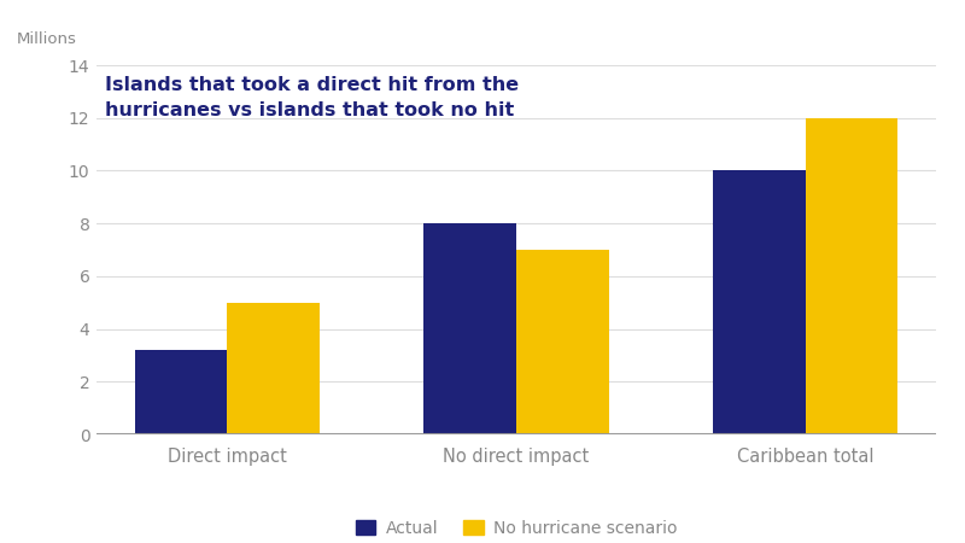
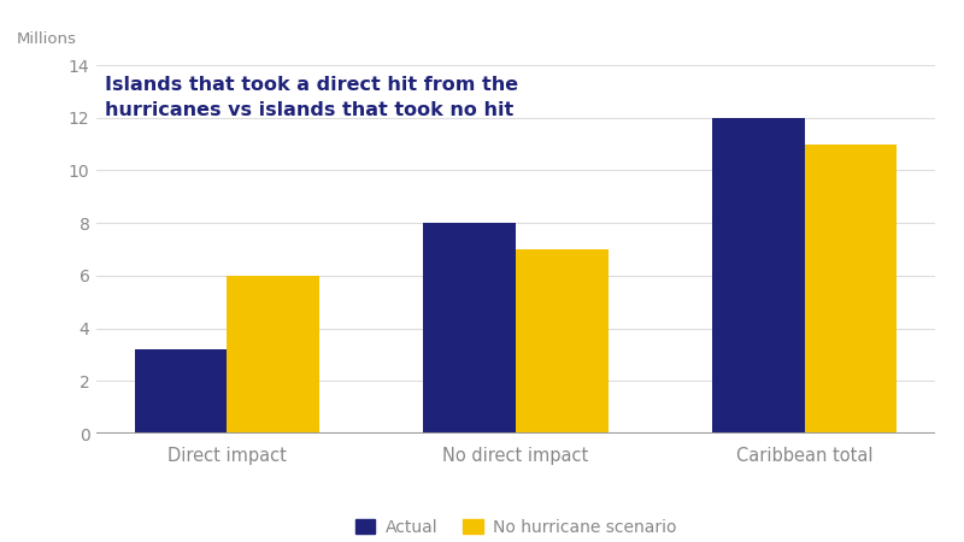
No hurricane scenario/Direct impact: 5 -> 6
Actual/Caribbean total: 10.0 -> 12.0
No hurricane scenario/Caribbean total: 12 -> 11
